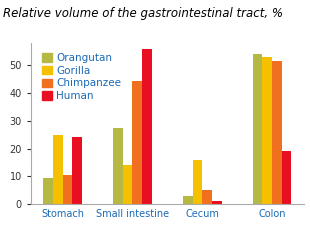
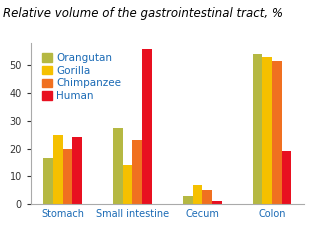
Orangutan/Stomach: 9.5 -> 16.5
Chimpanzee/Stomach: 10.5 -> 20.0
Chimpanzee/Small intestine: 44.5 -> 23.0
Gorilla/Cecum: 16 -> 7
